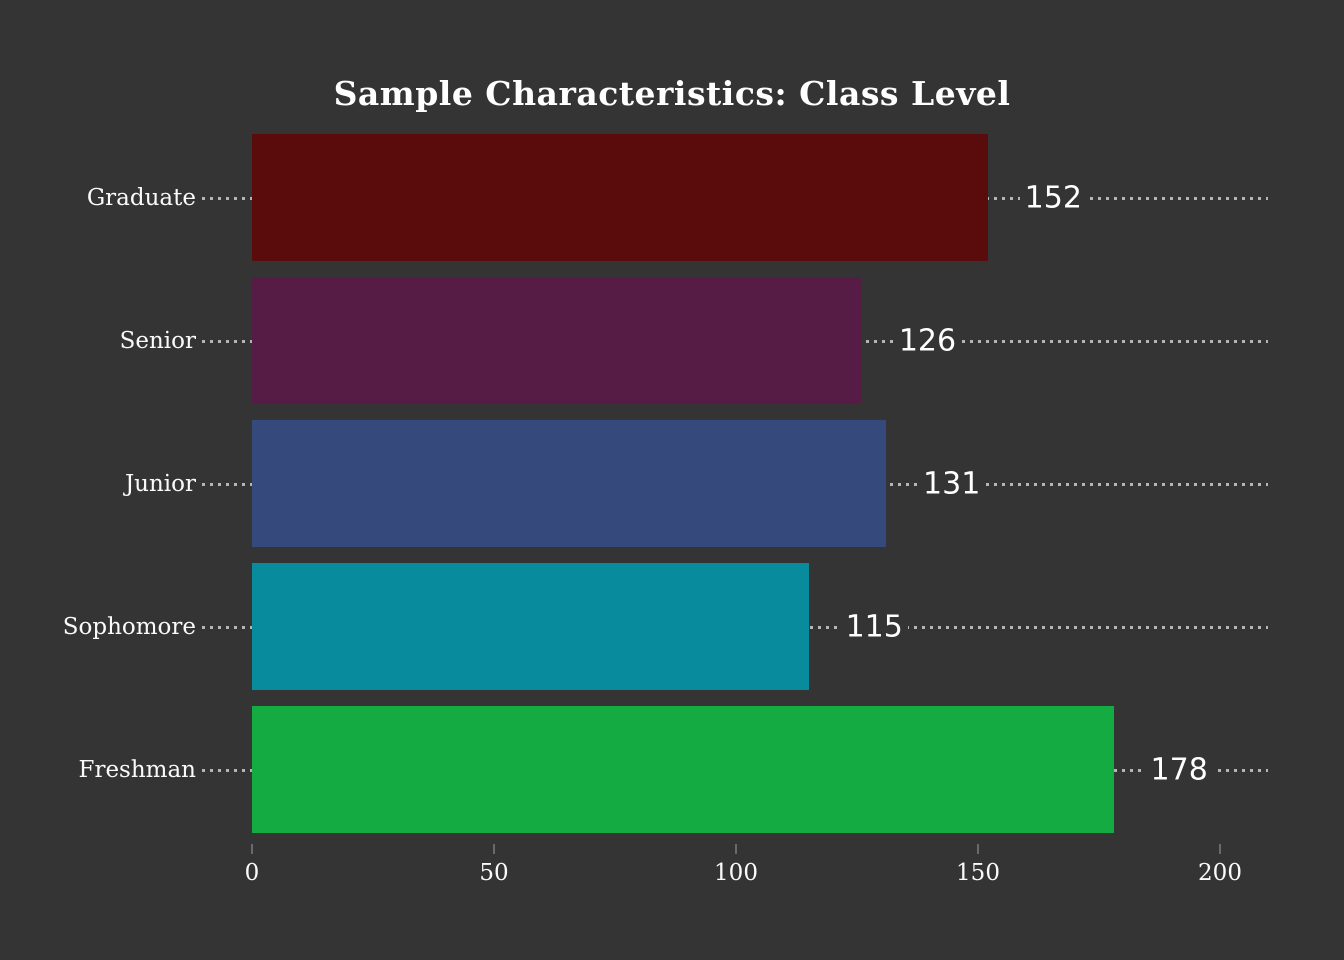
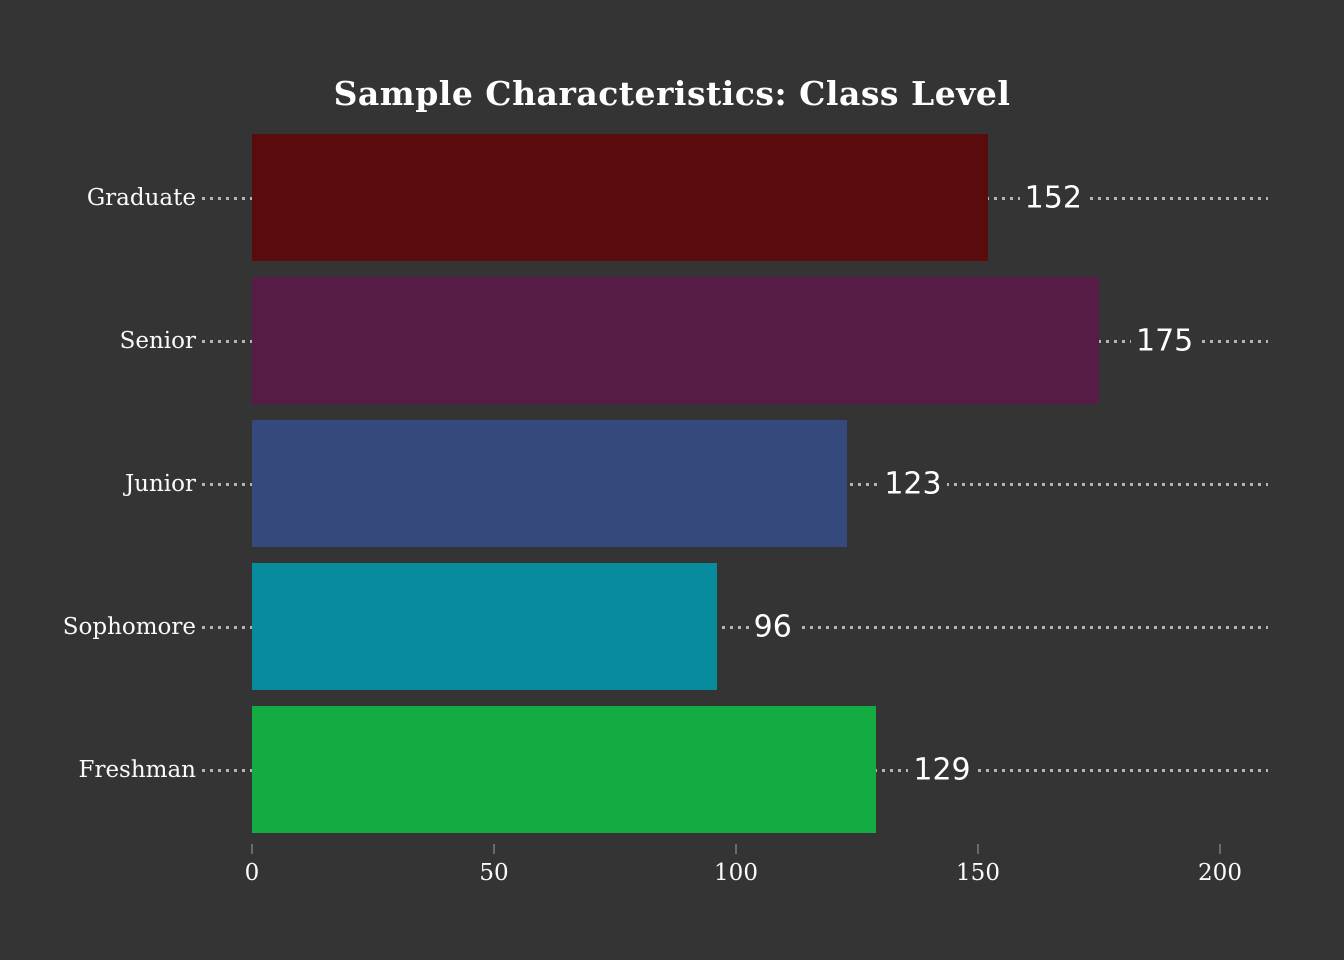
Senior: 126 -> 175
Junior: 131 -> 123
Sophomore: 115 -> 96
Freshman: 178 -> 129
